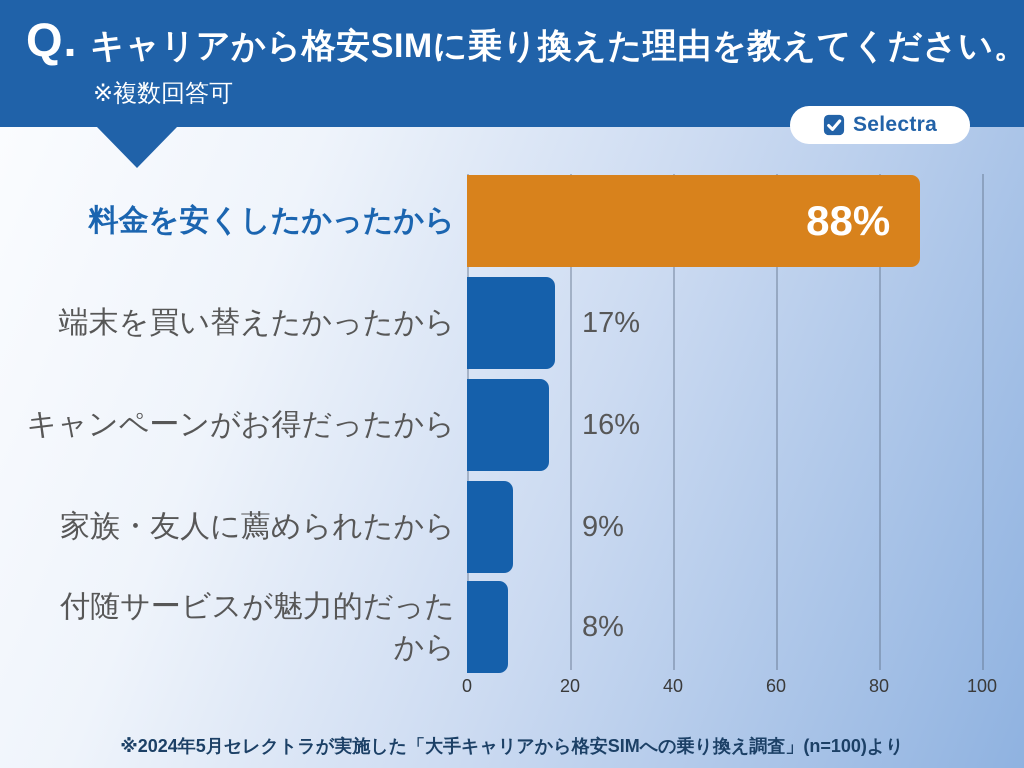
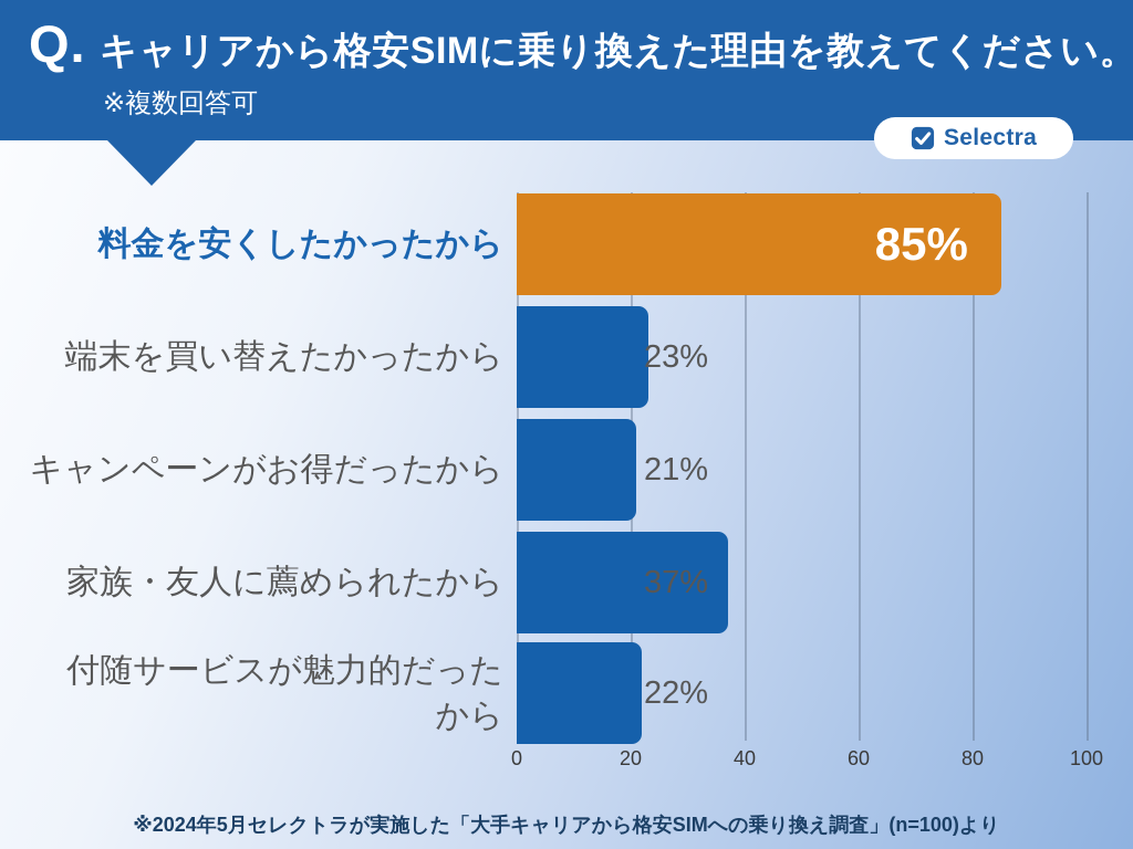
料金を安くしたかったから: 88% -> 85%
端末を買い替えたかったから: 17% -> 23%
キャンペーンがお得だったから: 16% -> 21%
家族・友人に薦められたから: 9% -> 37%
付随サービスが魅力的だった から: 8% -> 22%
